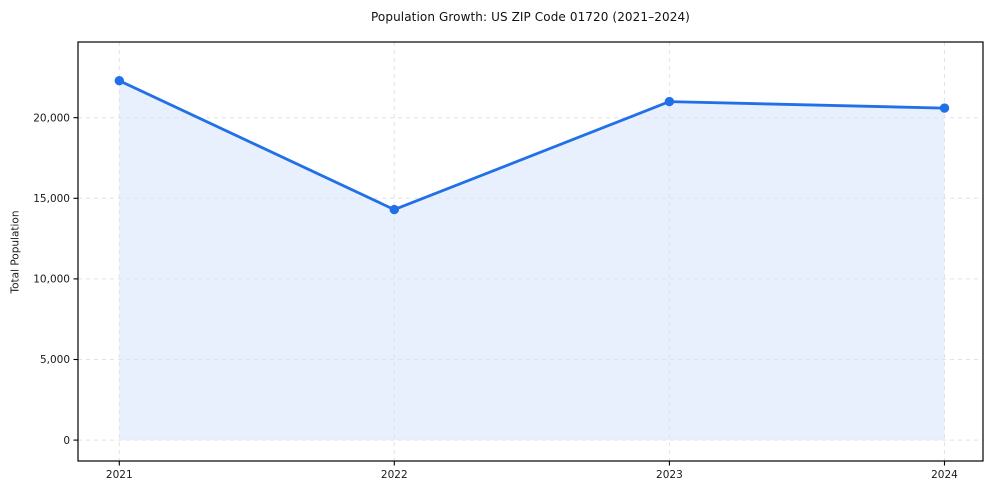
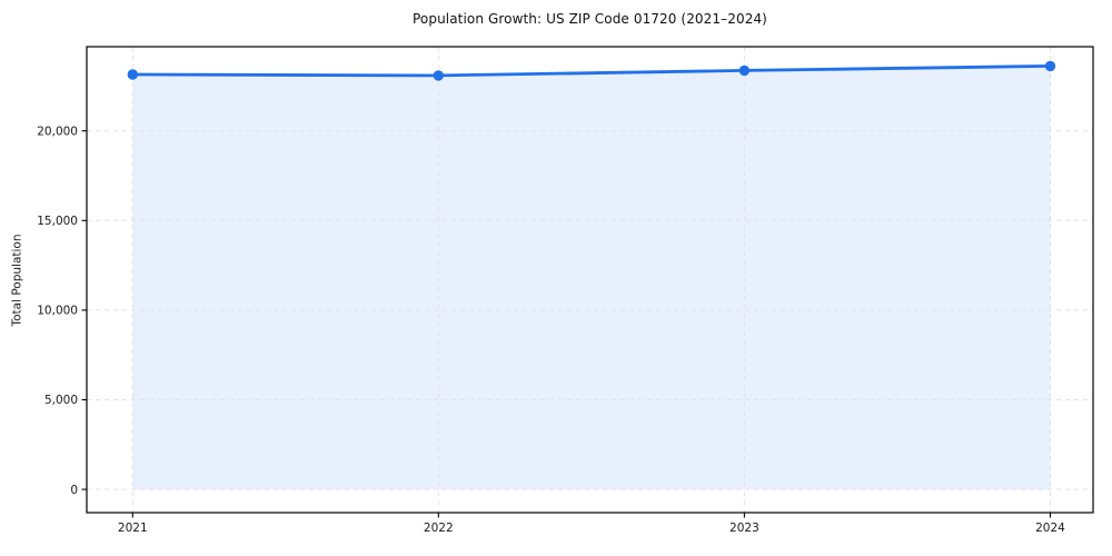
2021: 22300 -> 23200
2022: 14300 -> 23100
2023: 21000 -> 23400
2024: 20600 -> 23600
